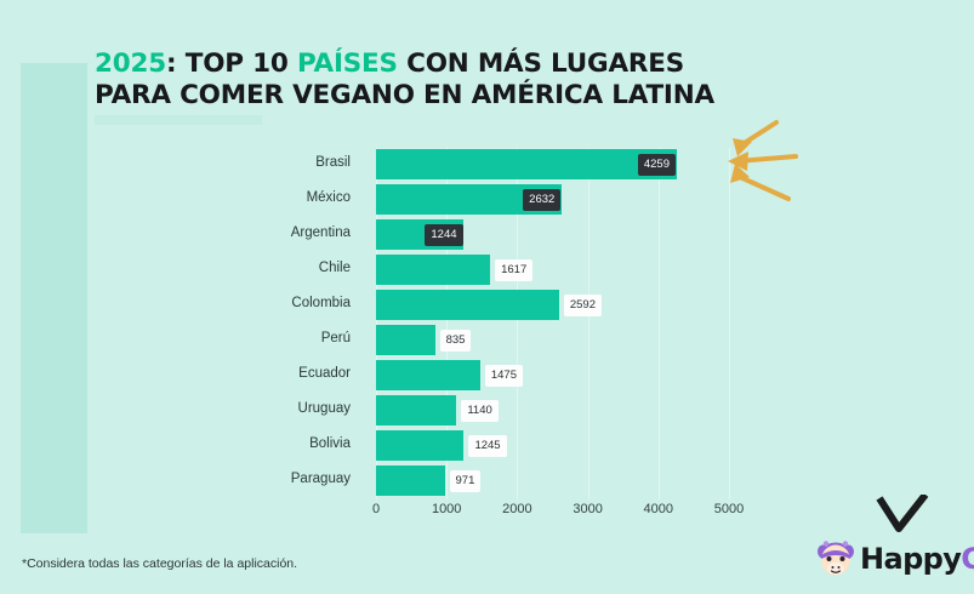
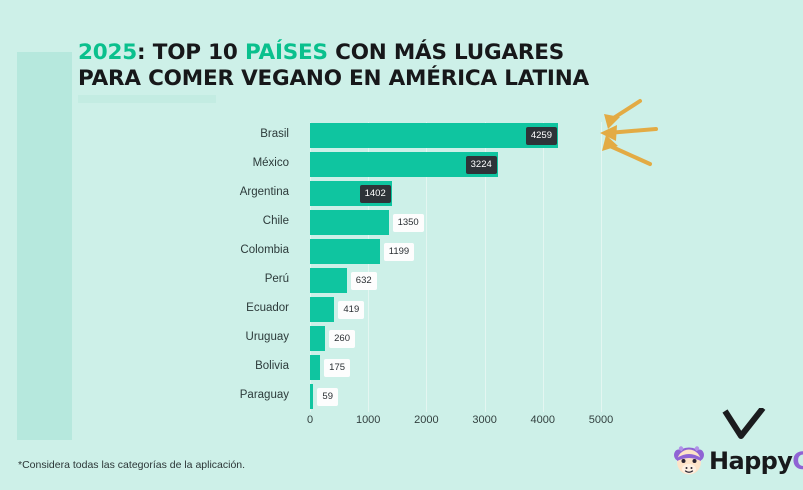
México: 2632 -> 3224
Argentina: 1244 -> 1402
Chile: 1617 -> 1350
Colombia: 2592 -> 1199
Perú: 835 -> 632
Ecuador: 1475 -> 419
Uruguay: 1140 -> 260
Bolivia: 1245 -> 175
Paraguay: 971 -> 59
